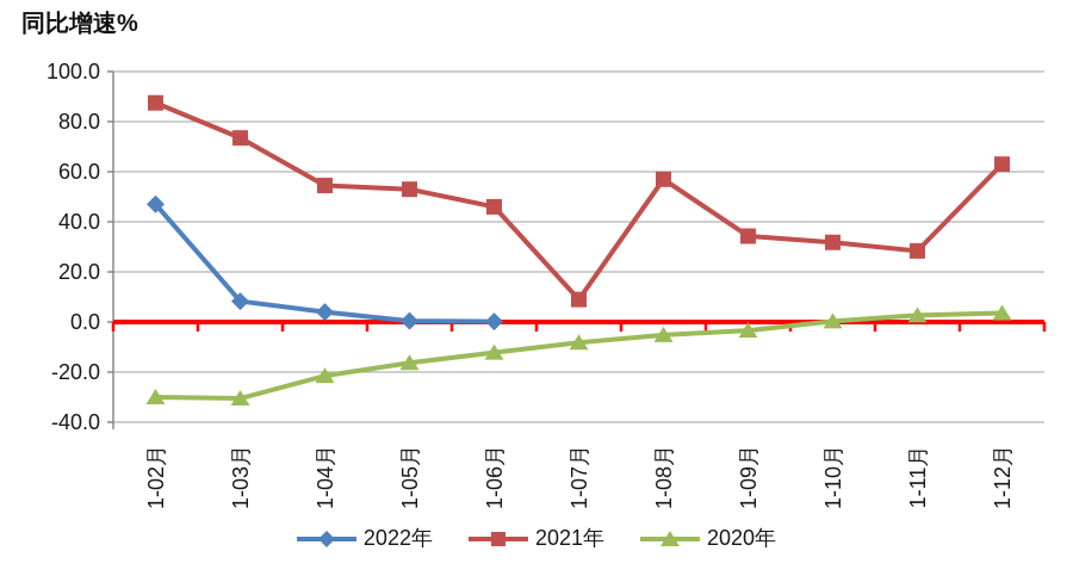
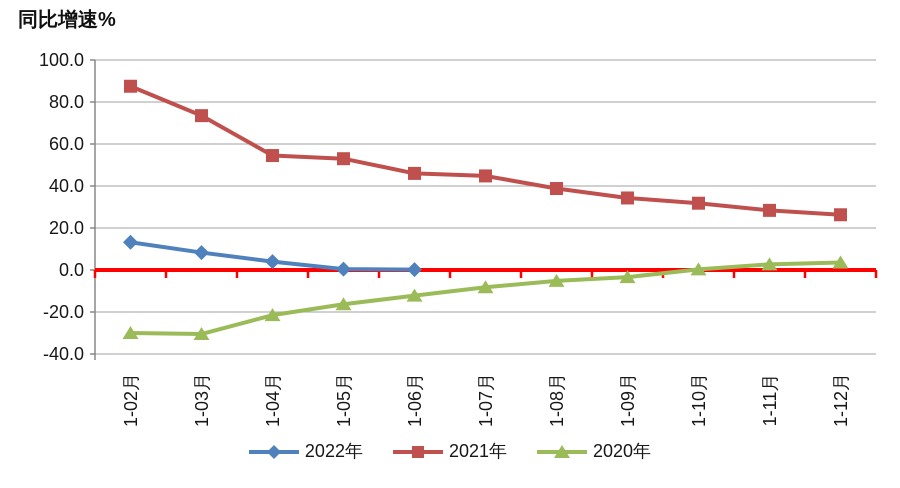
2022年/1-02月: 47 -> 13
2021年/1-07月: 9 -> 45
2021年/1-08月: 57 -> 39
2021年/1-12月: 63 -> 26
